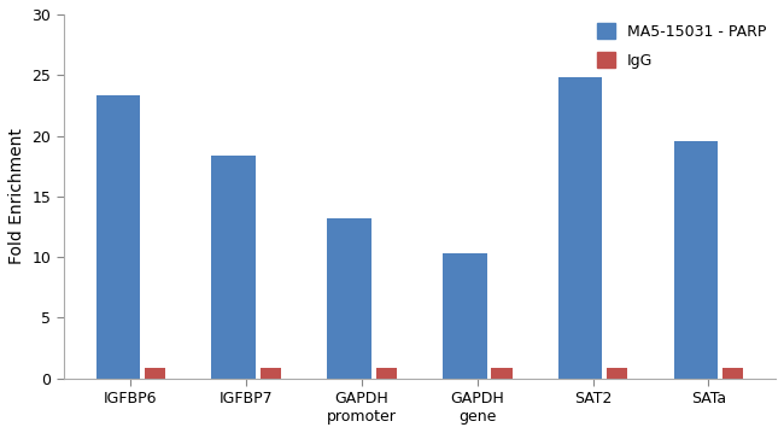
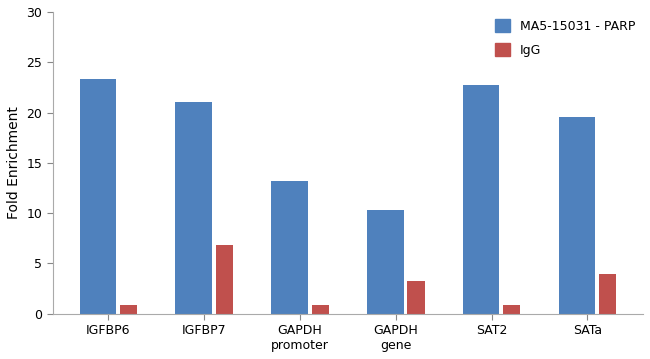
MA5-15031 - PARP/IGFBP7: 18.4 -> 21.0
IgG/IGFBP7: 0.8 -> 6.8
IgG/GAPDH gene: 0.8 -> 3.2
MA5-15031 - PARP/SAT2: 24.8 -> 22.7
IgG/SATa: 0.8 -> 3.9
